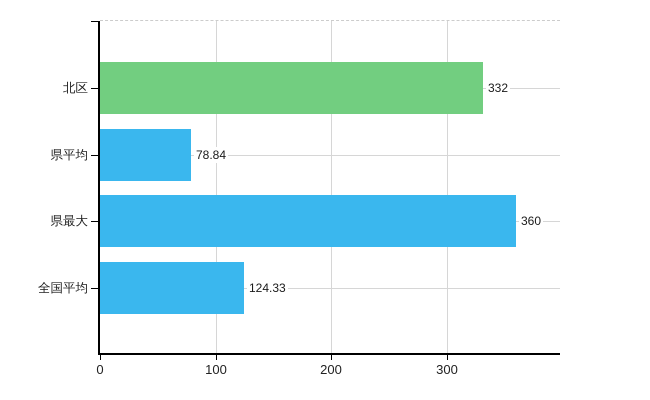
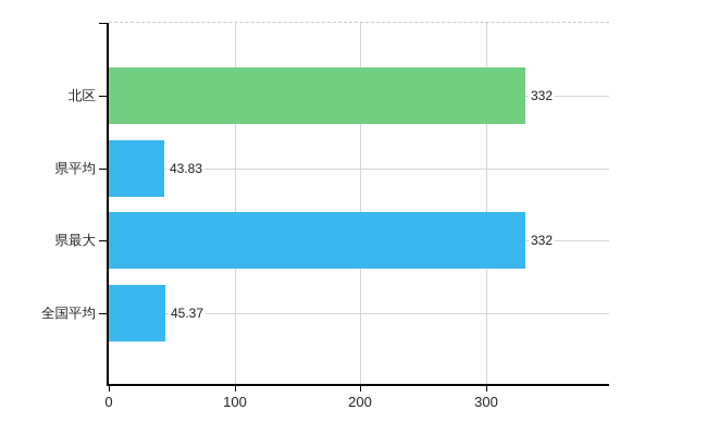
県平均: 78.84 -> 43.83
県最大: 360 -> 332
全国平均: 124.33 -> 45.37
